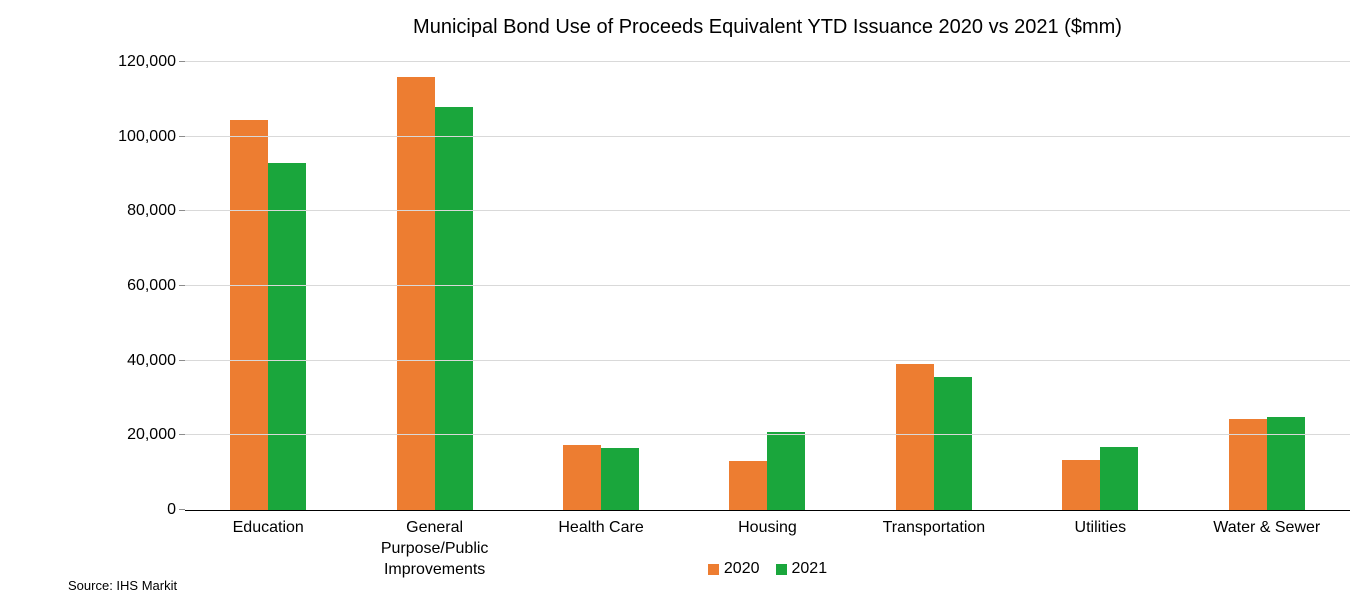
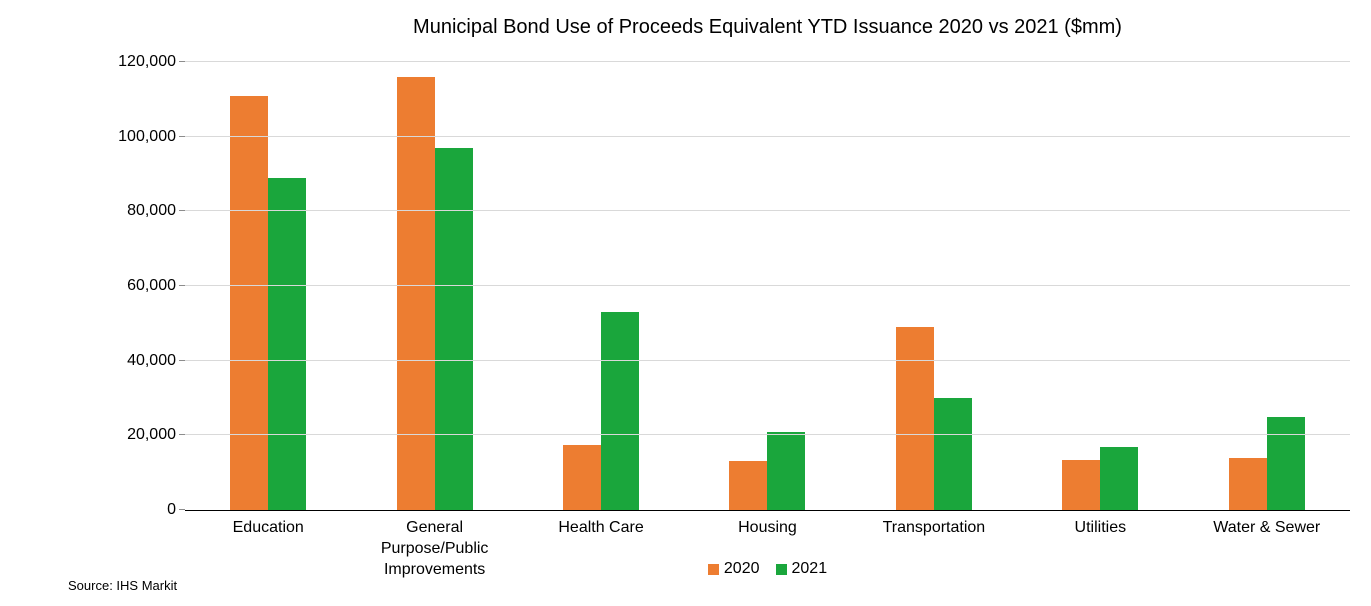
2020/Education: 104000 -> 111000
2021/Education: 93000 -> 89000
2021/General Purpose/Public Improvements: 108000 -> 97000
2021/Health Care: 16000 -> 53000
2020/Transportation: 39000 -> 49000
2021/Transportation: 36000 -> 30000
2020/Water & Sewer: 24000 -> 14000
